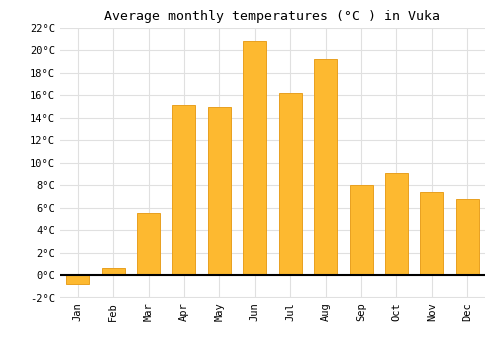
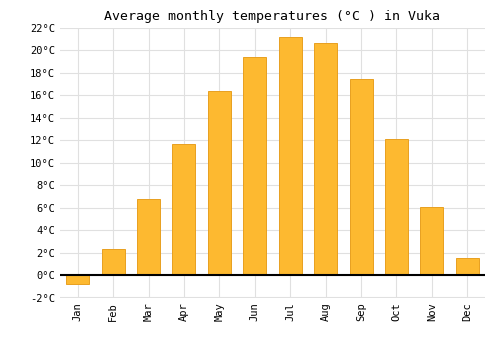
Feb: 0.6°C -> 2.3°C
Mar: 5.5°C -> 6.8°C
Apr: 15.1°C -> 11.7°C
May: 15.0°C -> 16.4°C
Jun: 20.8°C -> 19.4°C
Jul: 16.2°C -> 21.2°C
Aug: 19.2°C -> 20.7°C
Sep: 8.0°C -> 17.5°C
Oct: 9.1°C -> 12.1°C
Nov: 7.4°C -> 6.1°C
Dec: 6.8°C -> 1.5°C
